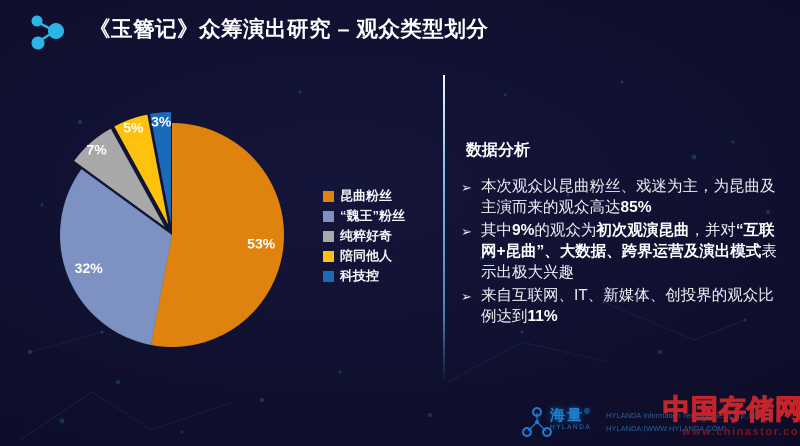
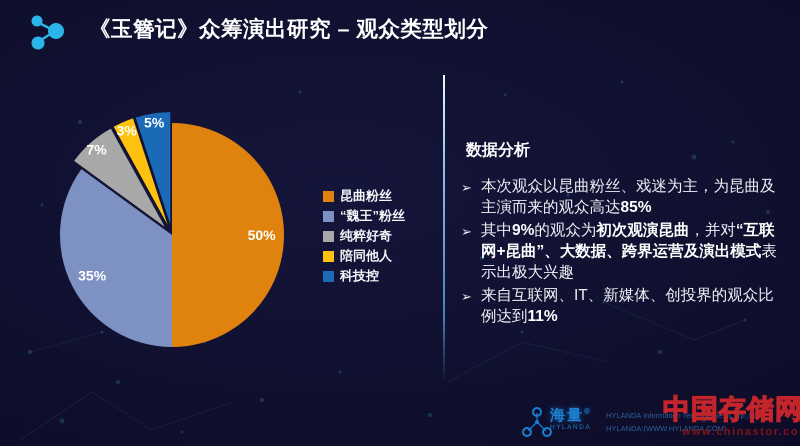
昆曲粉丝: 53% -> 50%
“魏王”粉丝: 32% -> 35%
陪同他人: 5% -> 3%
科技控: 3% -> 5%
